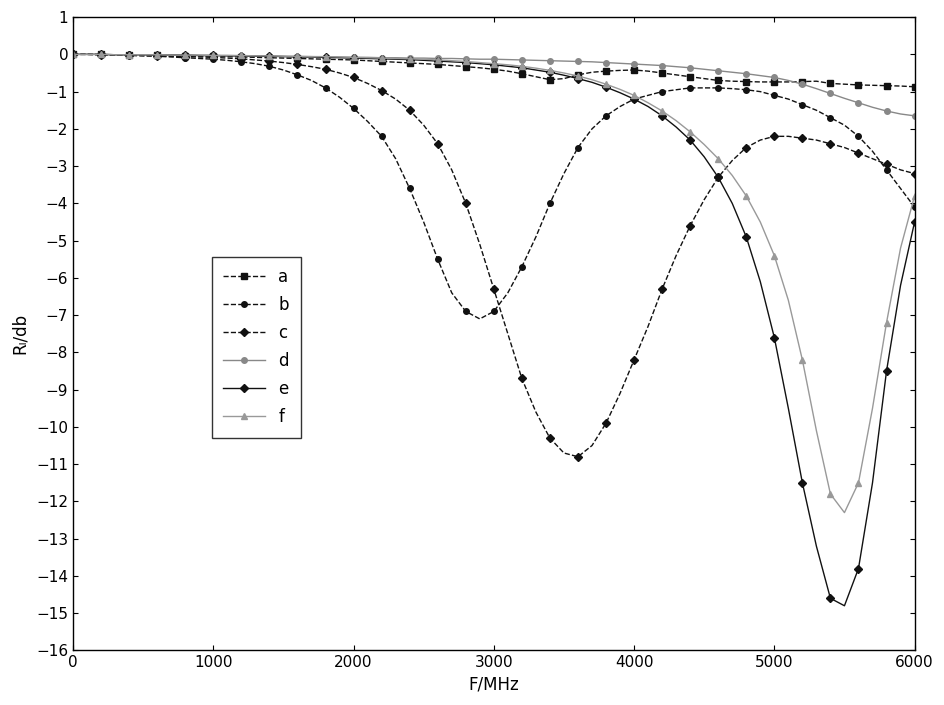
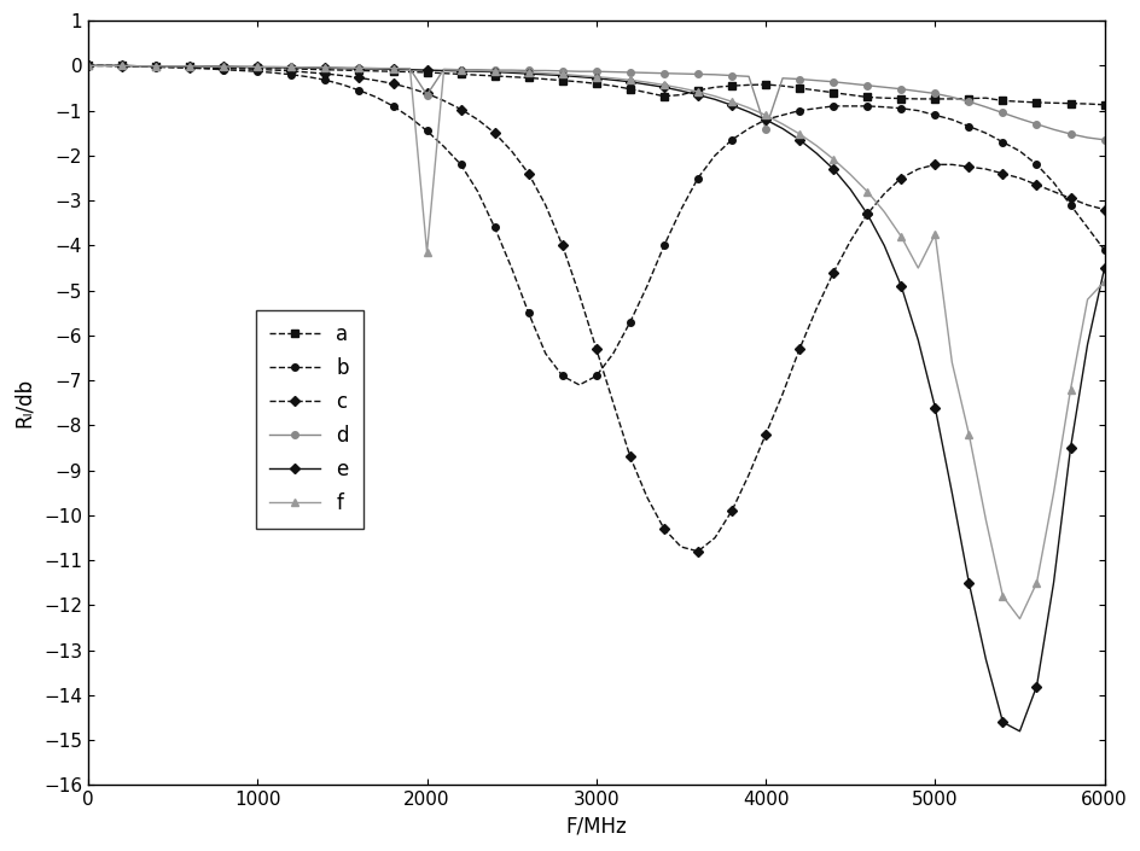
d/2000: -0.08 -> -0.65
f/2000: -0.08 -> -4.15
d/4000: -0.26 -> -1.40
f/5000: -5.40 -> -3.75
f/6000: -3.80 -> -4.80
